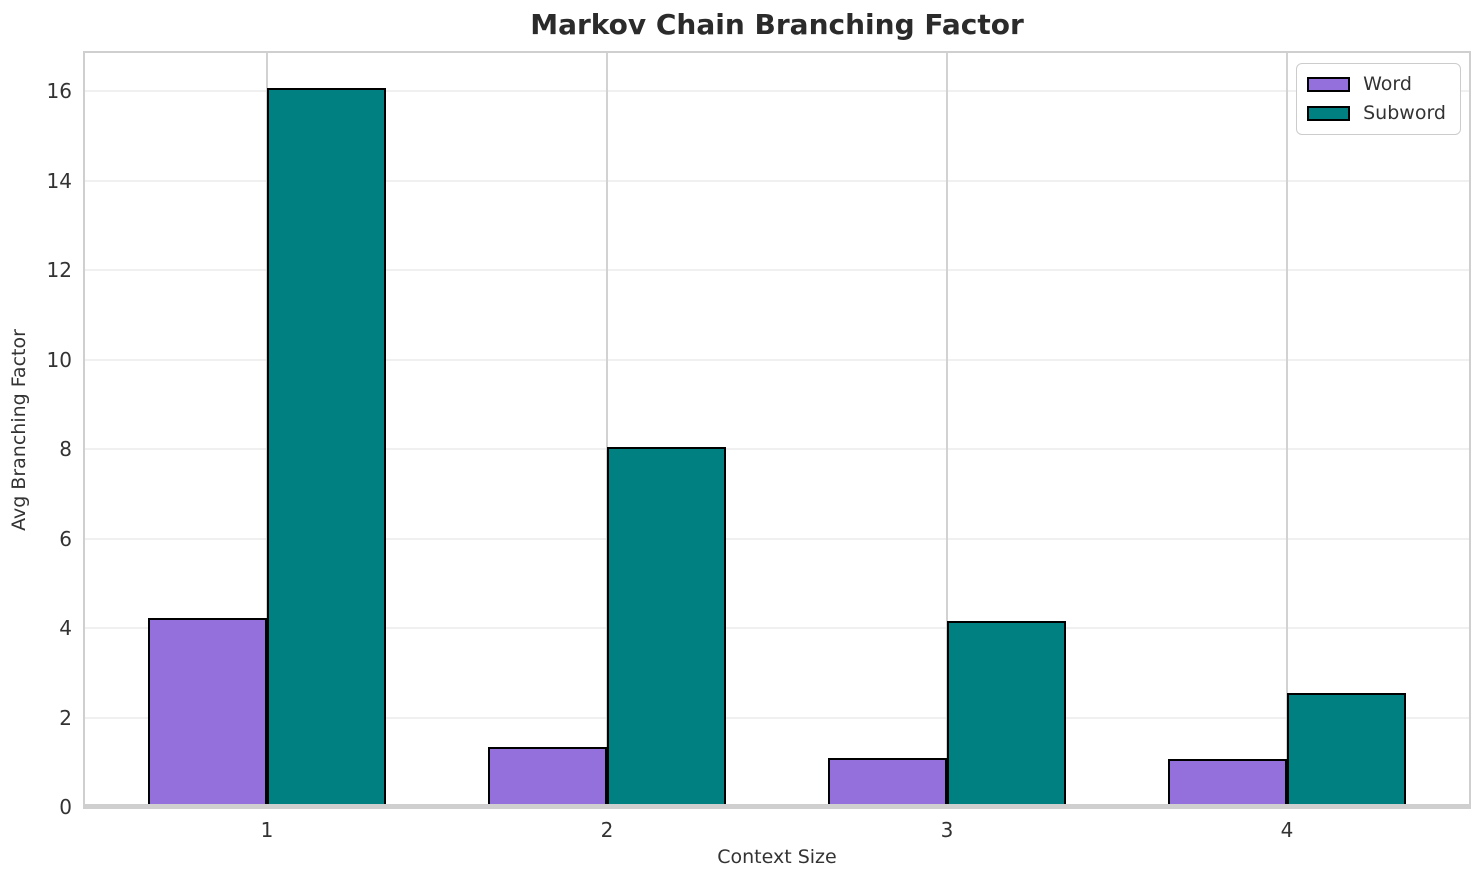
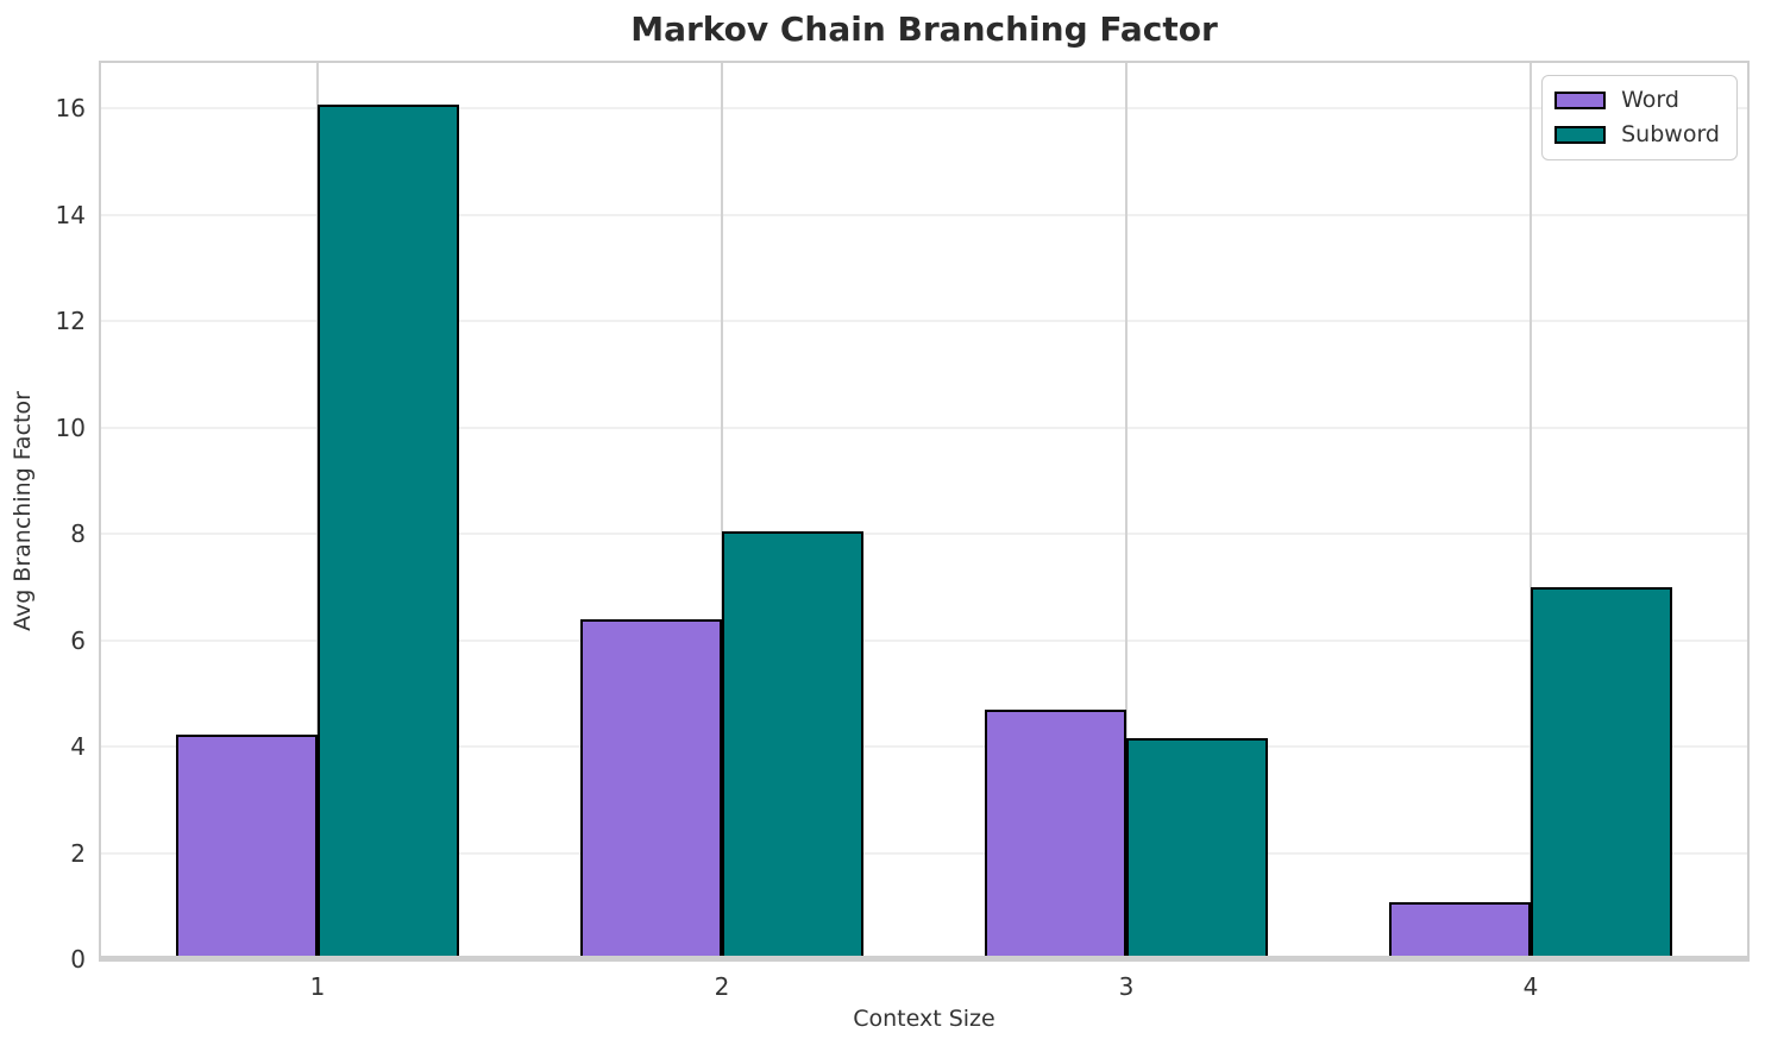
Word/2: 1.3 -> 6.4
Word/3: 1.1 -> 4.7
Subword/4: 2.5 -> 7.0
